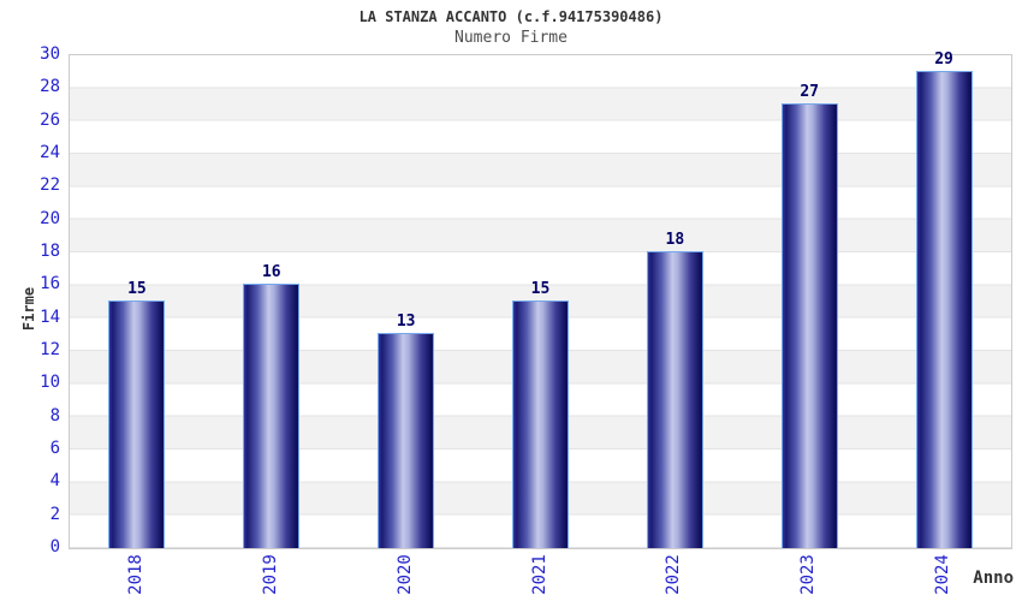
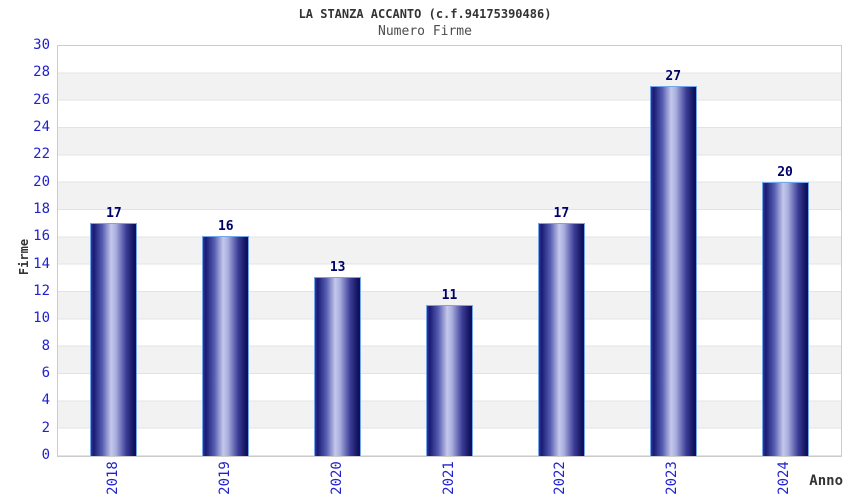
2018: 15 -> 17
2021: 15 -> 11
2022: 18 -> 17
2024: 29 -> 20
